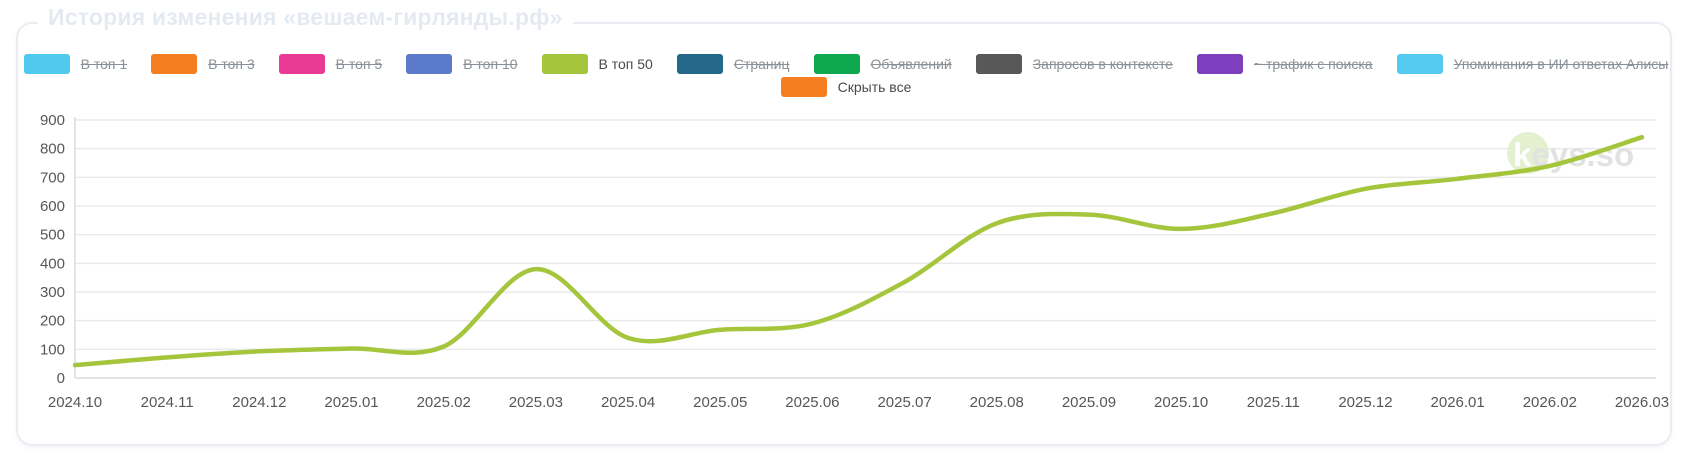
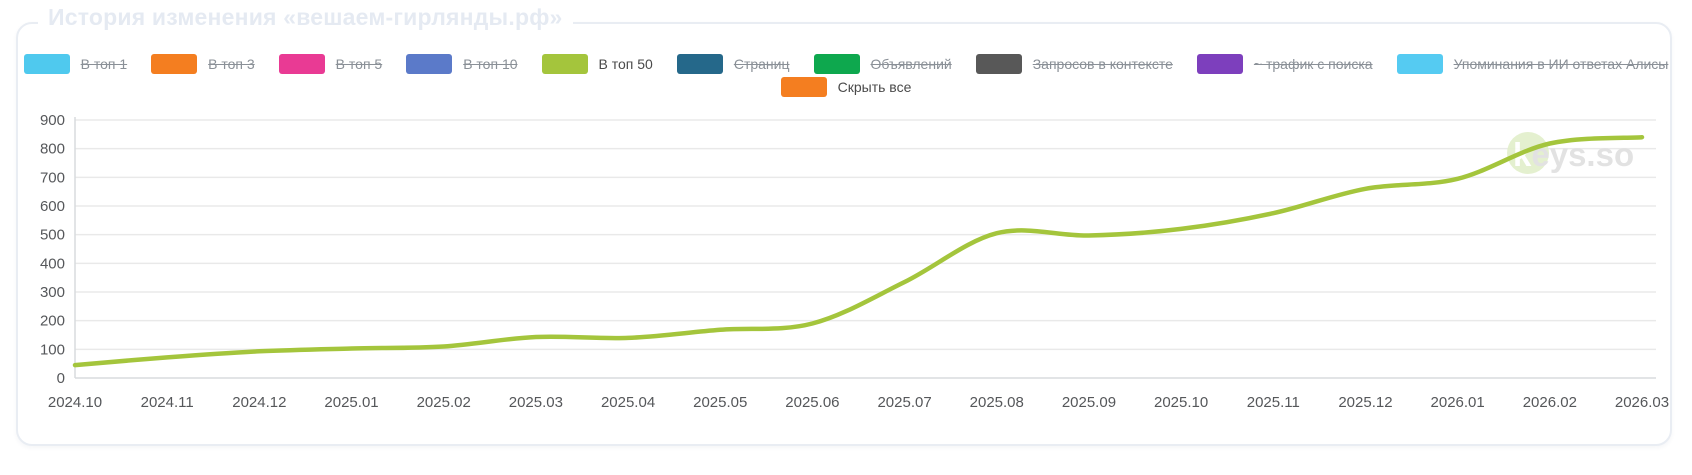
2025.03: 380 -> 140
2025.08: 540 -> 500
2025.09: 570 -> 500
2026.02: 740 -> 820
